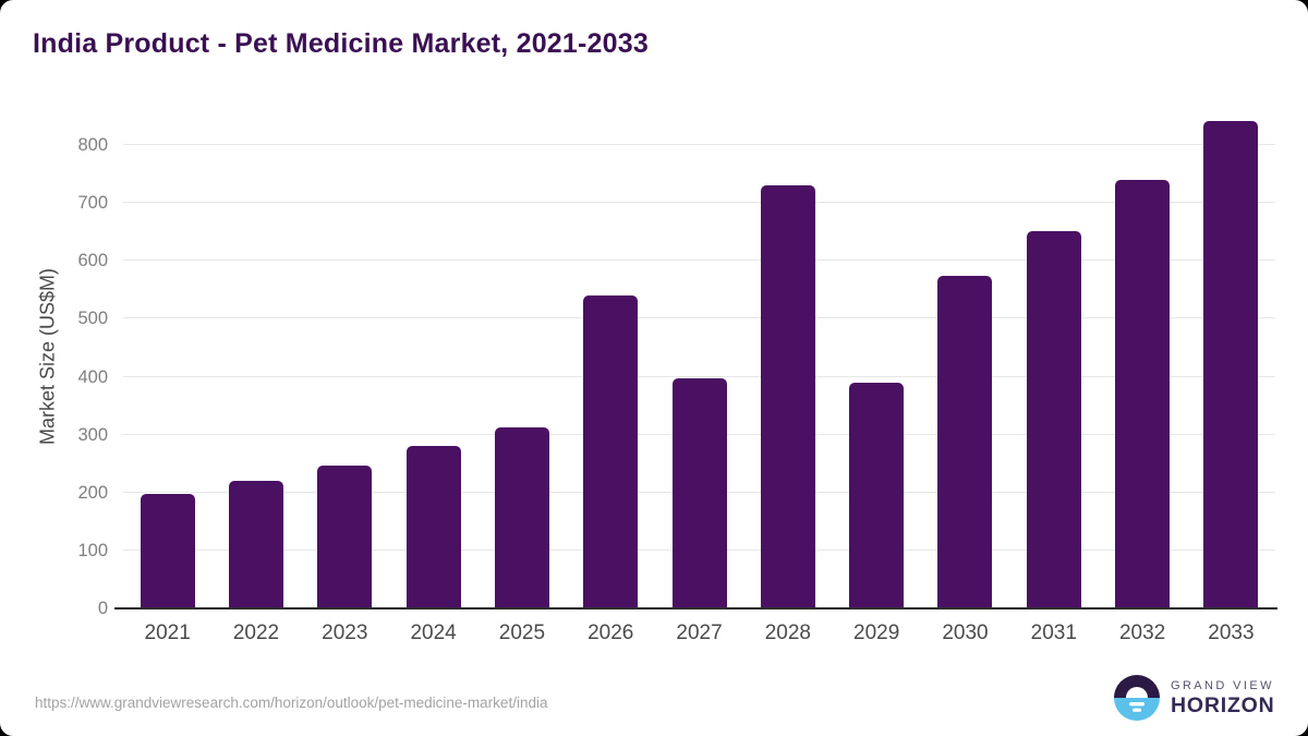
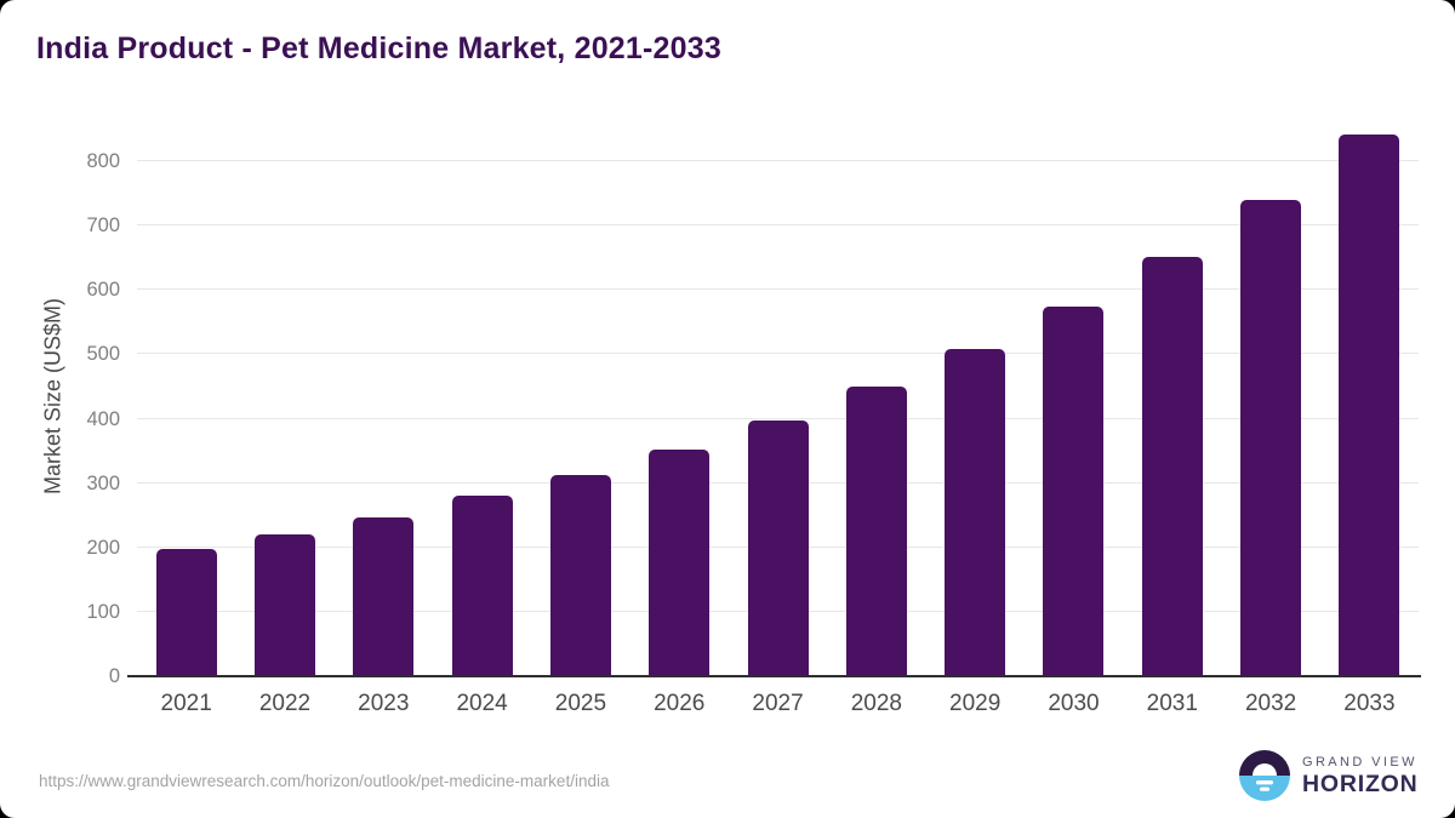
2026: 540 -> 350
2028: 730 -> 450
2029: 390 -> 510
